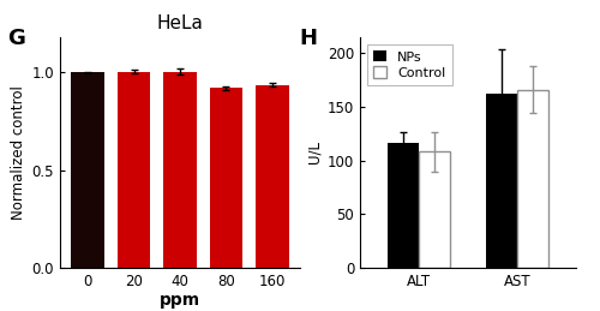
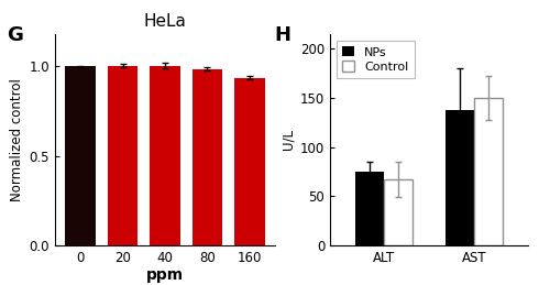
HeLa/80: 0.92 -> 0.98
NPs/ALT: 116 -> 75
Control/ALT: 108 -> 67
NPs/AST: 162 -> 138
Control/AST: 166 -> 150
